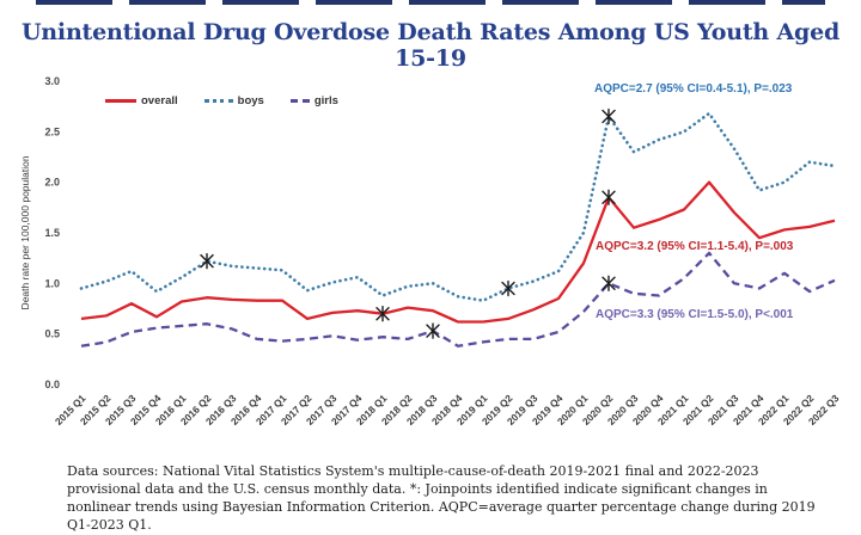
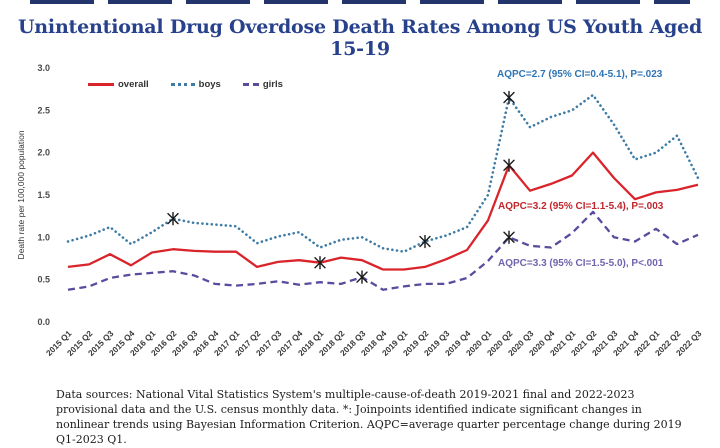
boys/2022 Q3: 2.2 -> 1.7
